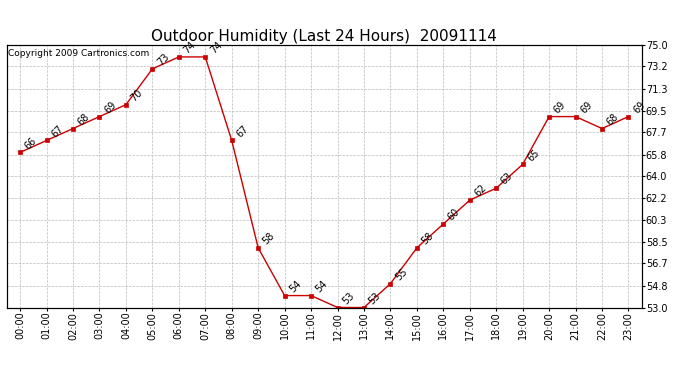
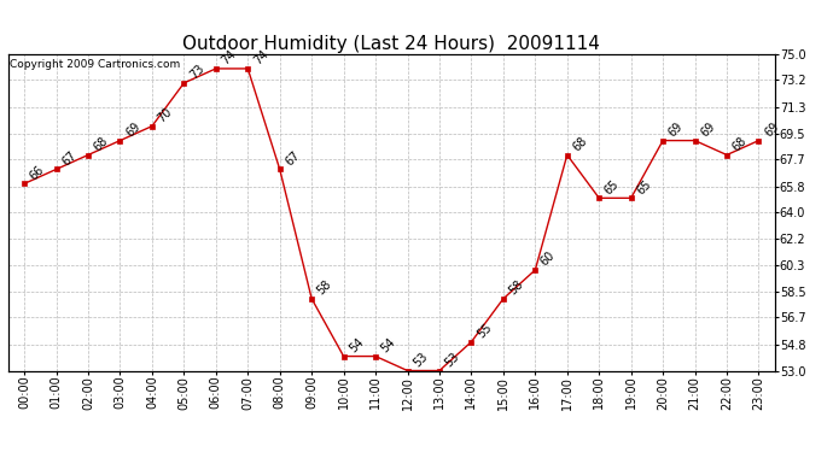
17:00: 62 -> 68
18:00: 63 -> 65
